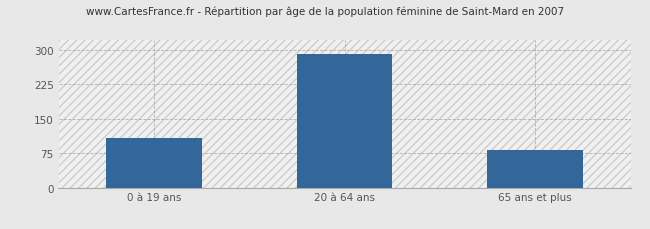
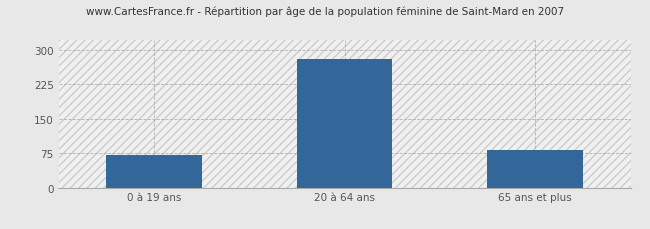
0 à 19 ans: 107 -> 70
20 à 64 ans: 291 -> 280
